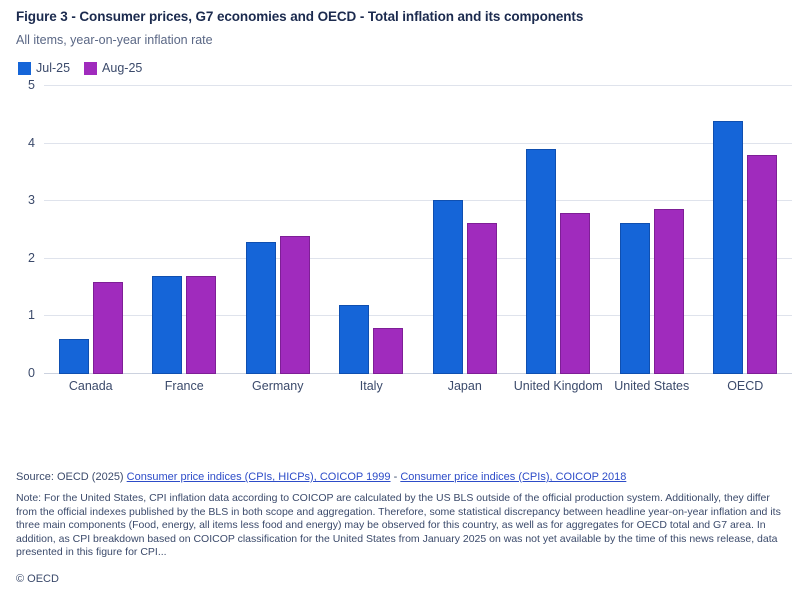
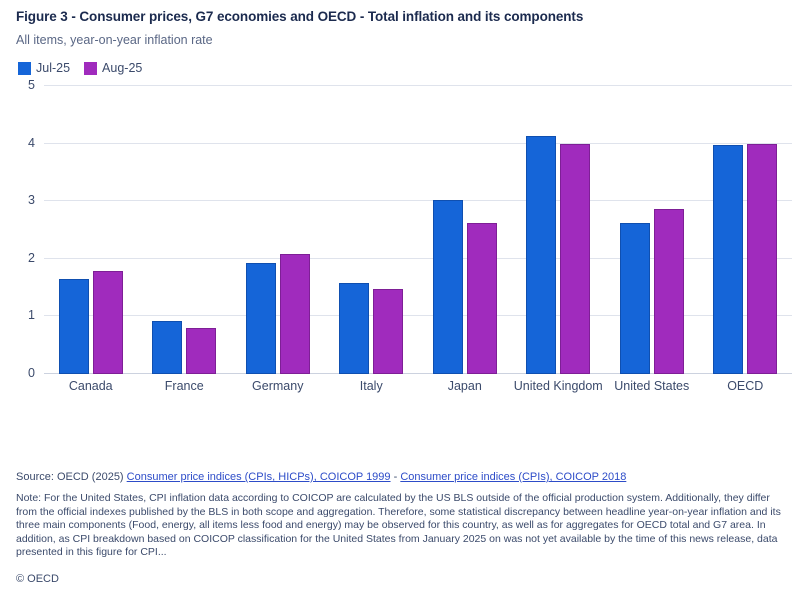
Jul-25/Canada: 0.6 -> 1.6
Aug-25/Canada: 1.6 -> 1.8
Jul-25/France: 1.7 -> 0.9
Aug-25/France: 1.7 -> 0.8
Jul-25/Germany: 2.3 -> 1.9
Aug-25/Germany: 2.4 -> 2.1
Jul-25/Italy: 1.2 -> 1.6
Aug-25/Italy: 0.8 -> 1.5
Jul-25/United Kingdom: 3.9 -> 4.1
Aug-25/United Kingdom: 2.8 -> 4.0
Jul-25/OECD: 4.4 -> 4.0
Aug-25/OECD: 3.8 -> 4.0
